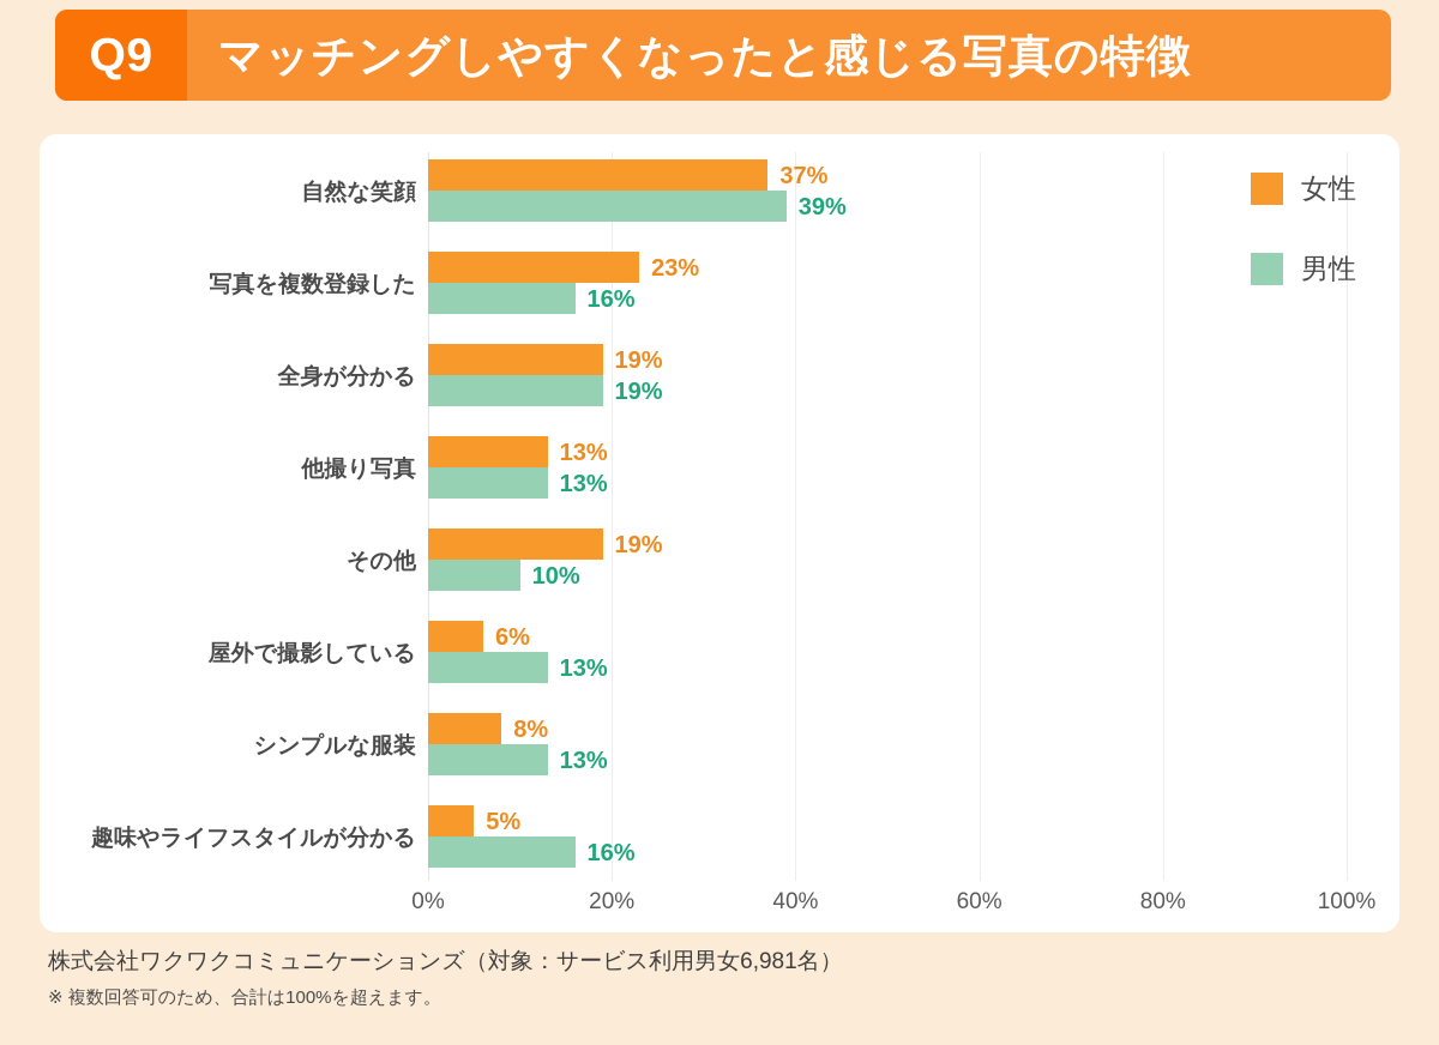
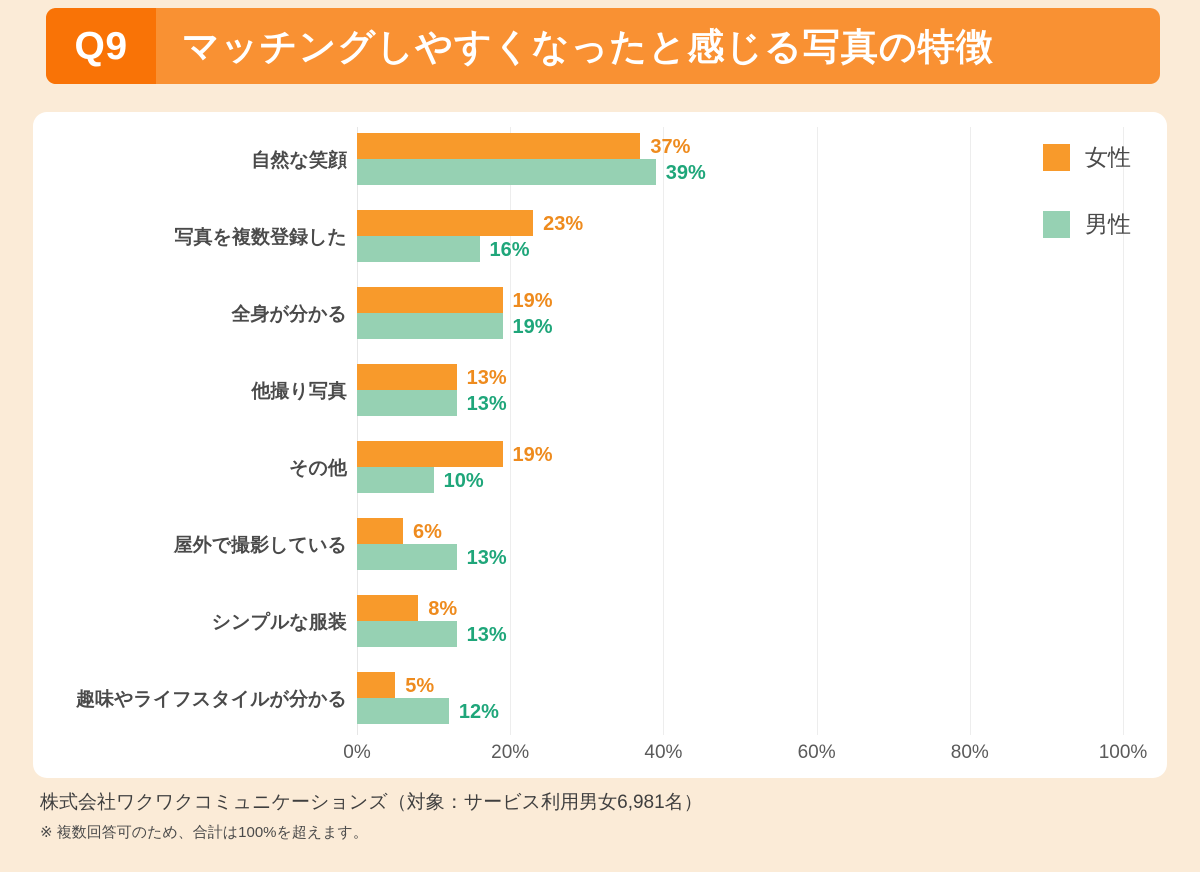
男性/趣味やライフスタイルが分かる: 16% -> 12%
